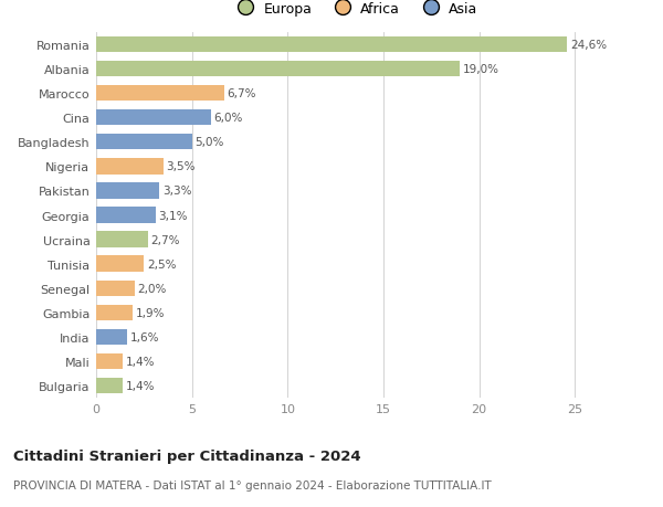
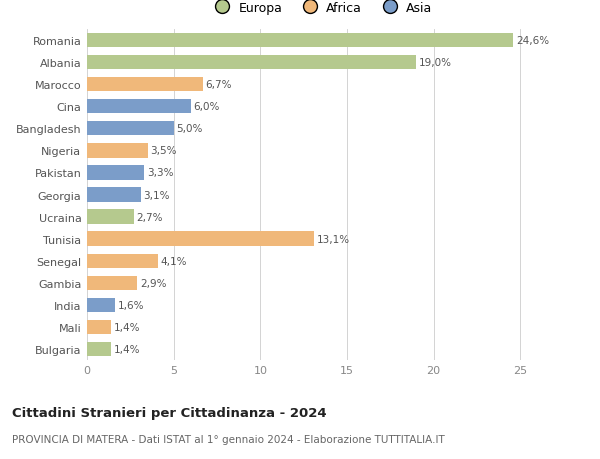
Tunisia: 2,5% -> 13,1%
Senegal: 2,0% -> 4,1%
Gambia: 1,9% -> 2,9%
